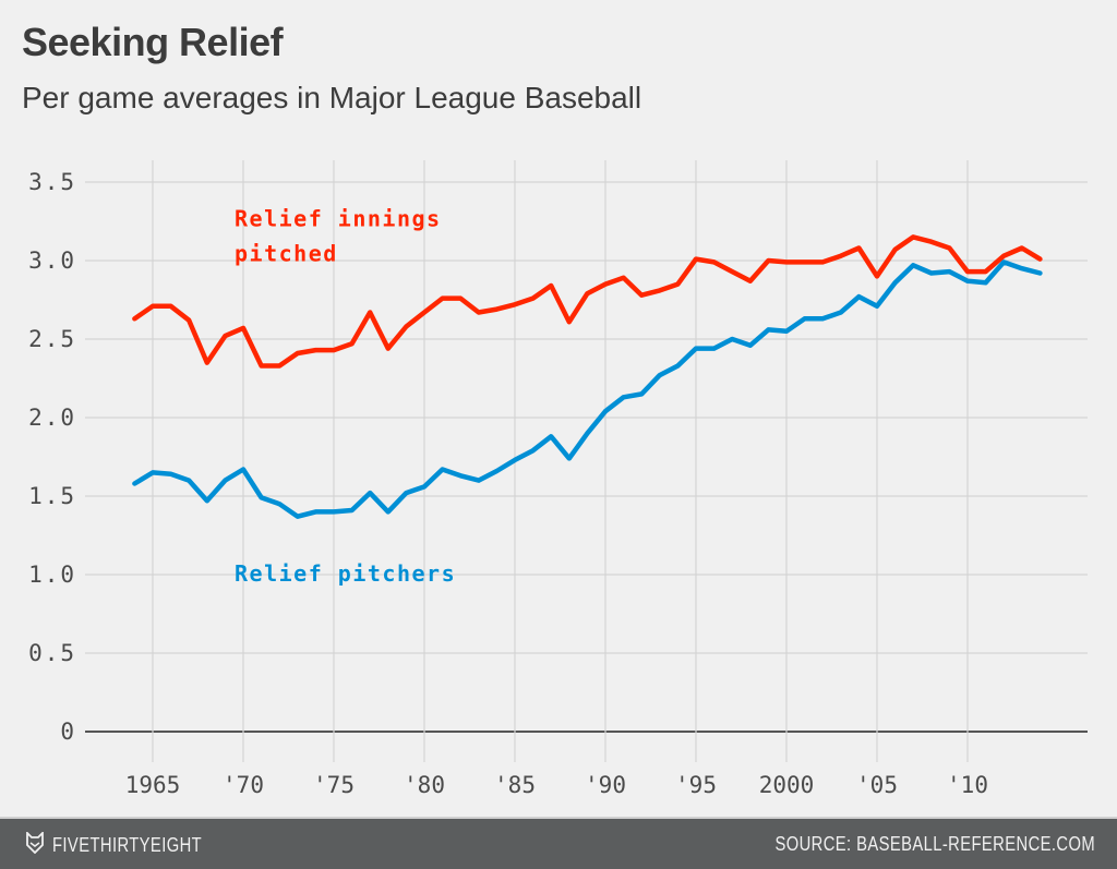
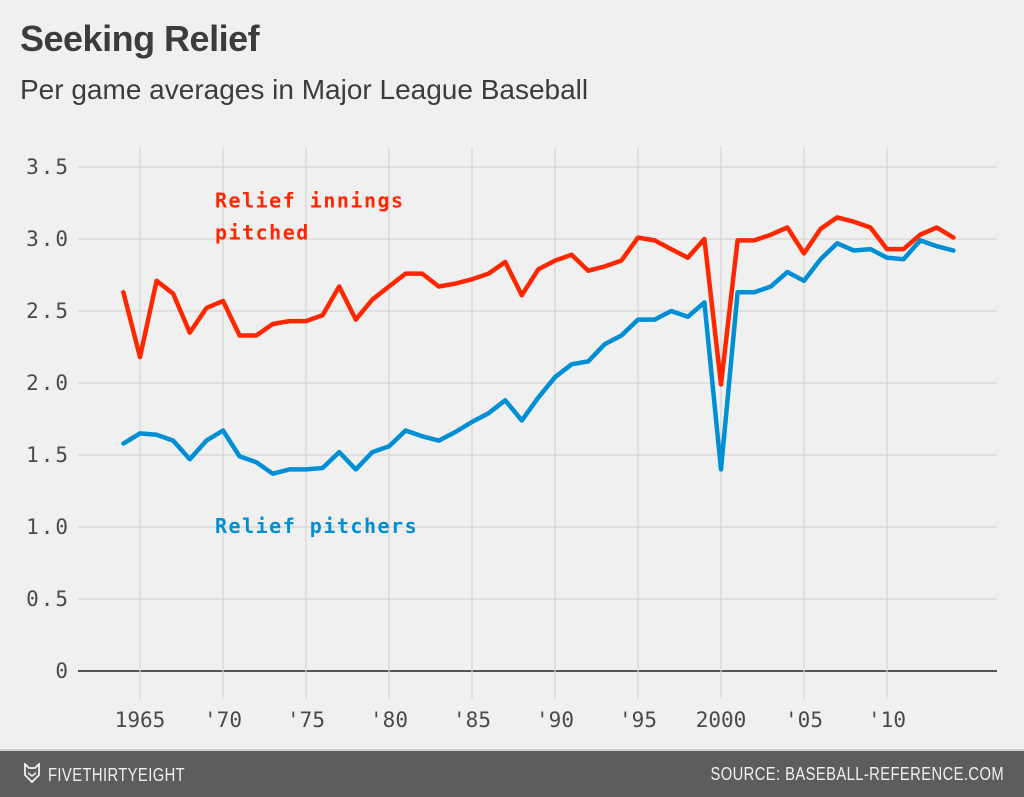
Relief innings pitched/1965: 2.71 -> 2.18
Relief innings pitched/2000: 2.99 -> 1.99
Relief pitchers/2000: 2.55 -> 1.40
